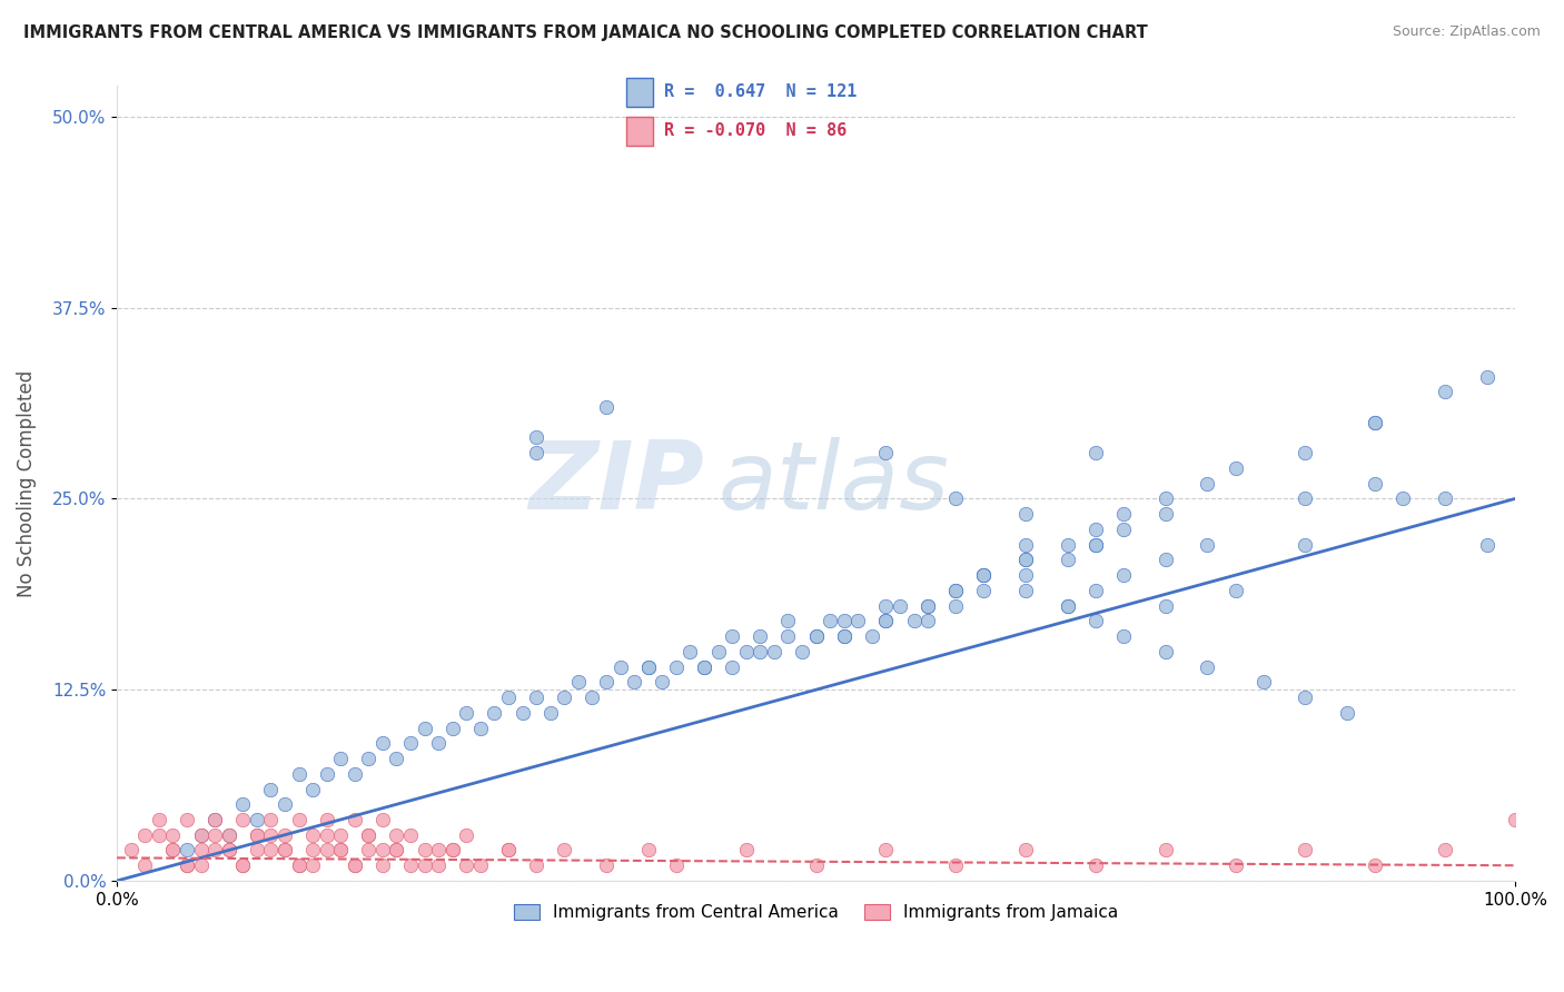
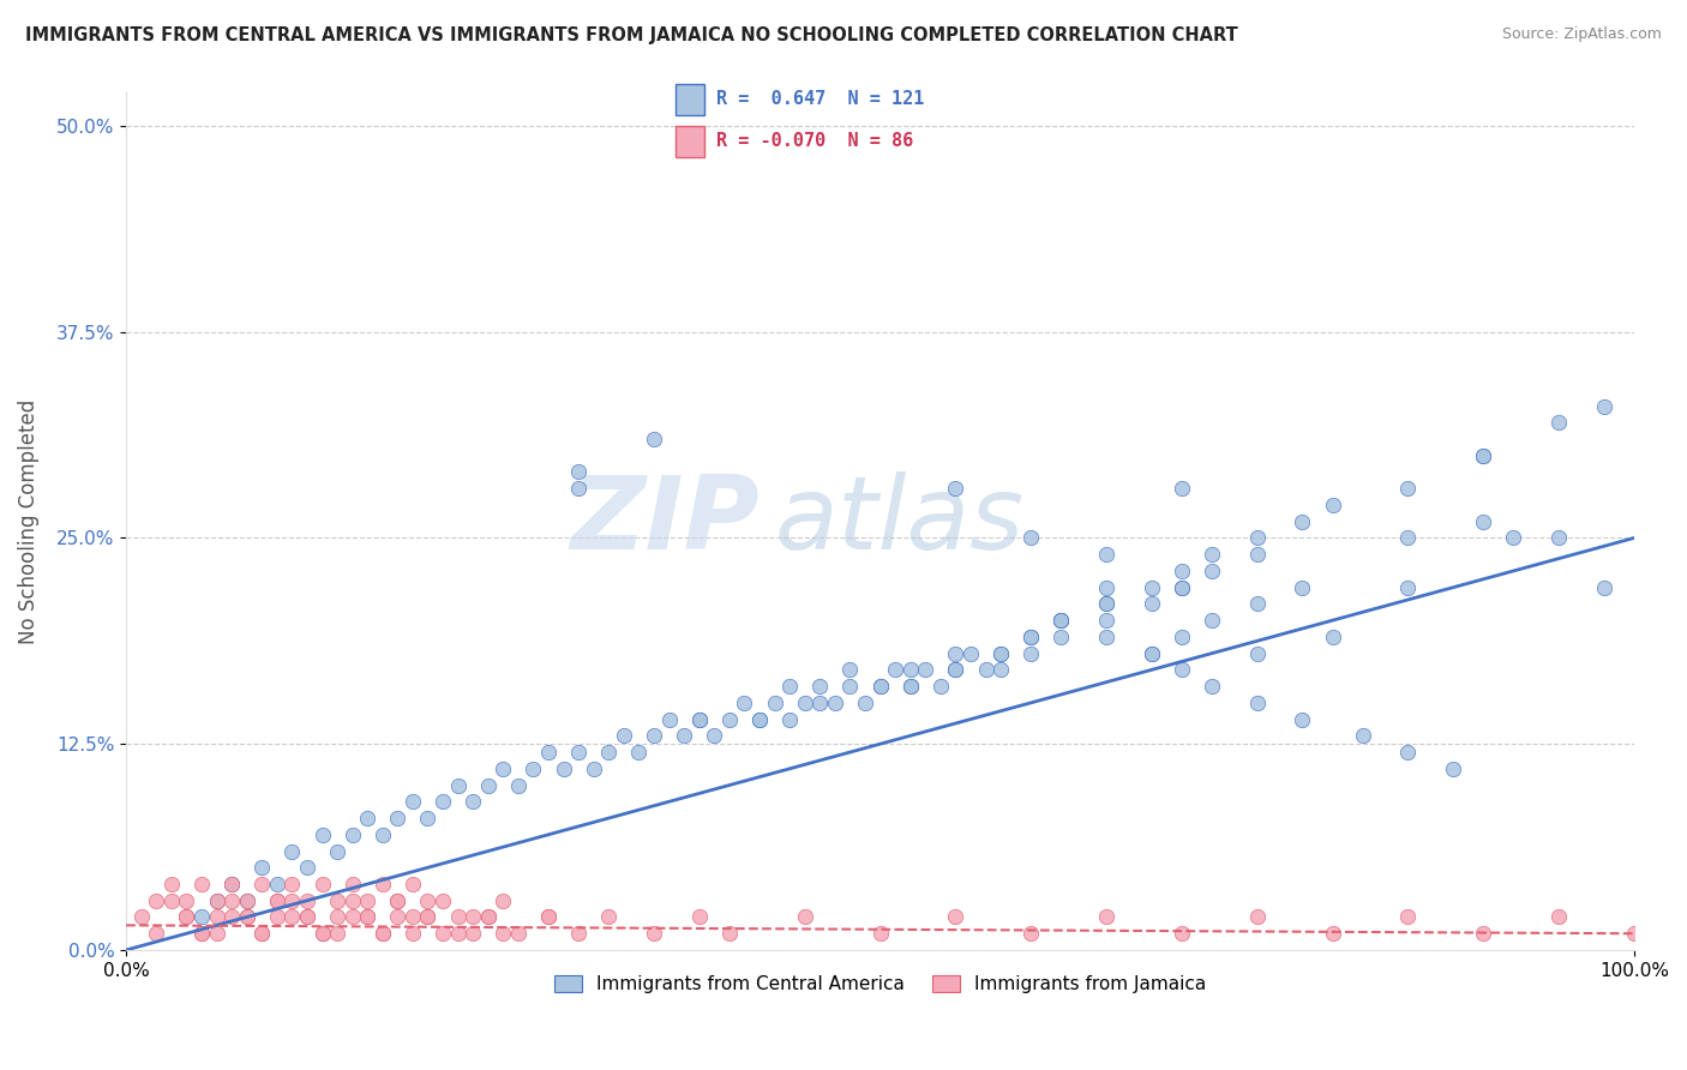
Immigrants from Jamaica/100.0%: 4% -> 1%
